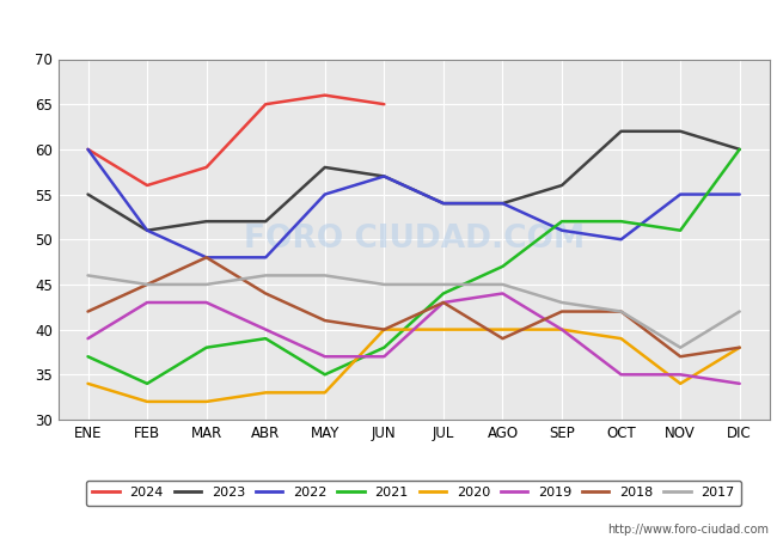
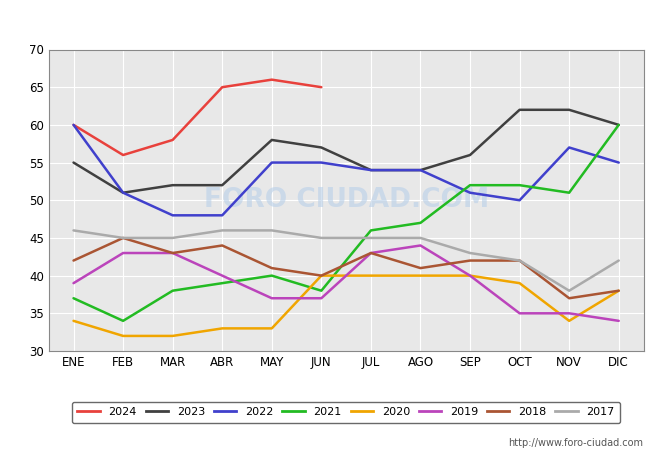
2018/MAR: 48 -> 43
2021/MAY: 35 -> 40
2022/JUN: 57 -> 55
2021/JUL: 44 -> 46
2018/AGO: 39 -> 41
2022/NOV: 55 -> 57
